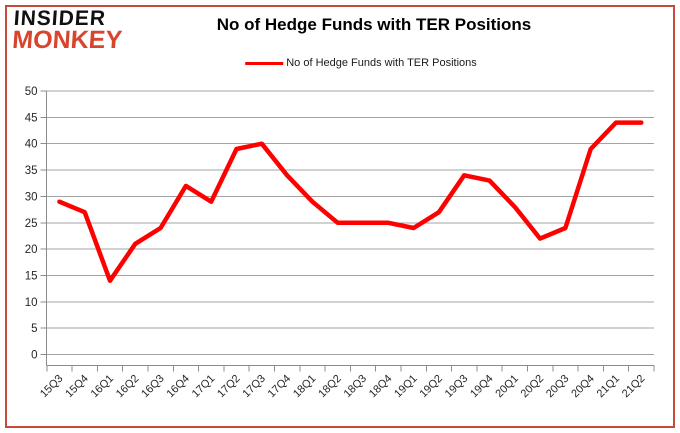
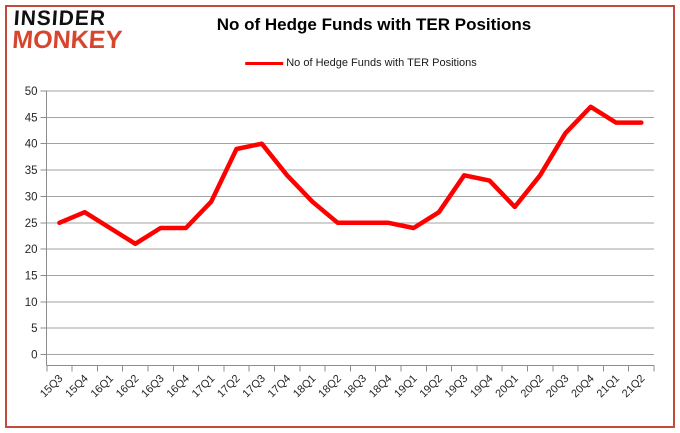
15Q3: 29 -> 25
16Q1: 14 -> 24
16Q4: 32 -> 24
20Q2: 22 -> 34
20Q3: 24 -> 42
20Q4: 39 -> 47
